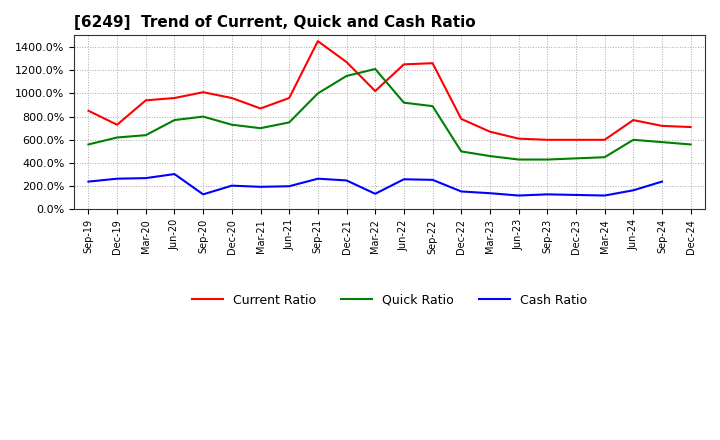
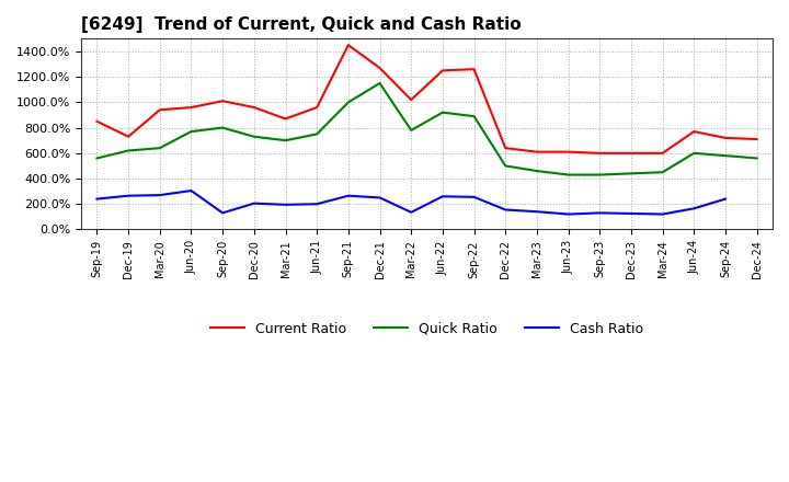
Quick Ratio/Mar-22: 1210% -> 780%
Current Ratio/Dec-22: 780% -> 640%
Current Ratio/Mar-23: 670% -> 610%
